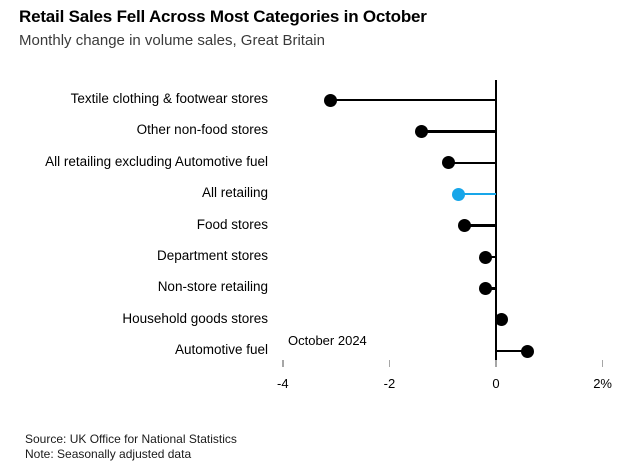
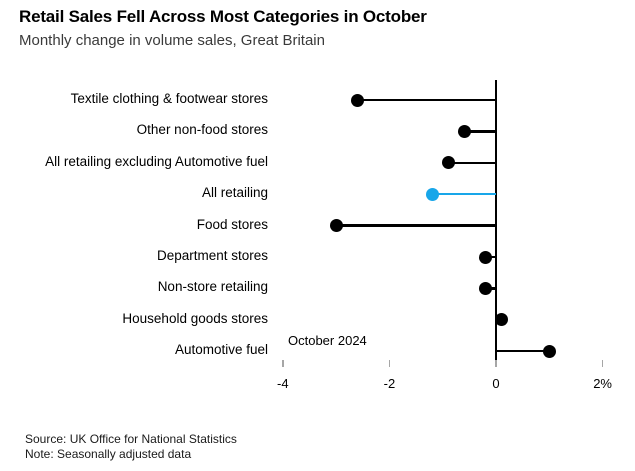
Textile clothing & footwear stores: -3.1% -> -2.6%
Other non-food stores: -1.4% -> -0.6%
All retailing: -0.7% -> -1.2%
Food stores: -0.6% -> -3.0%
Automotive fuel: 0.6% -> 1.0%
